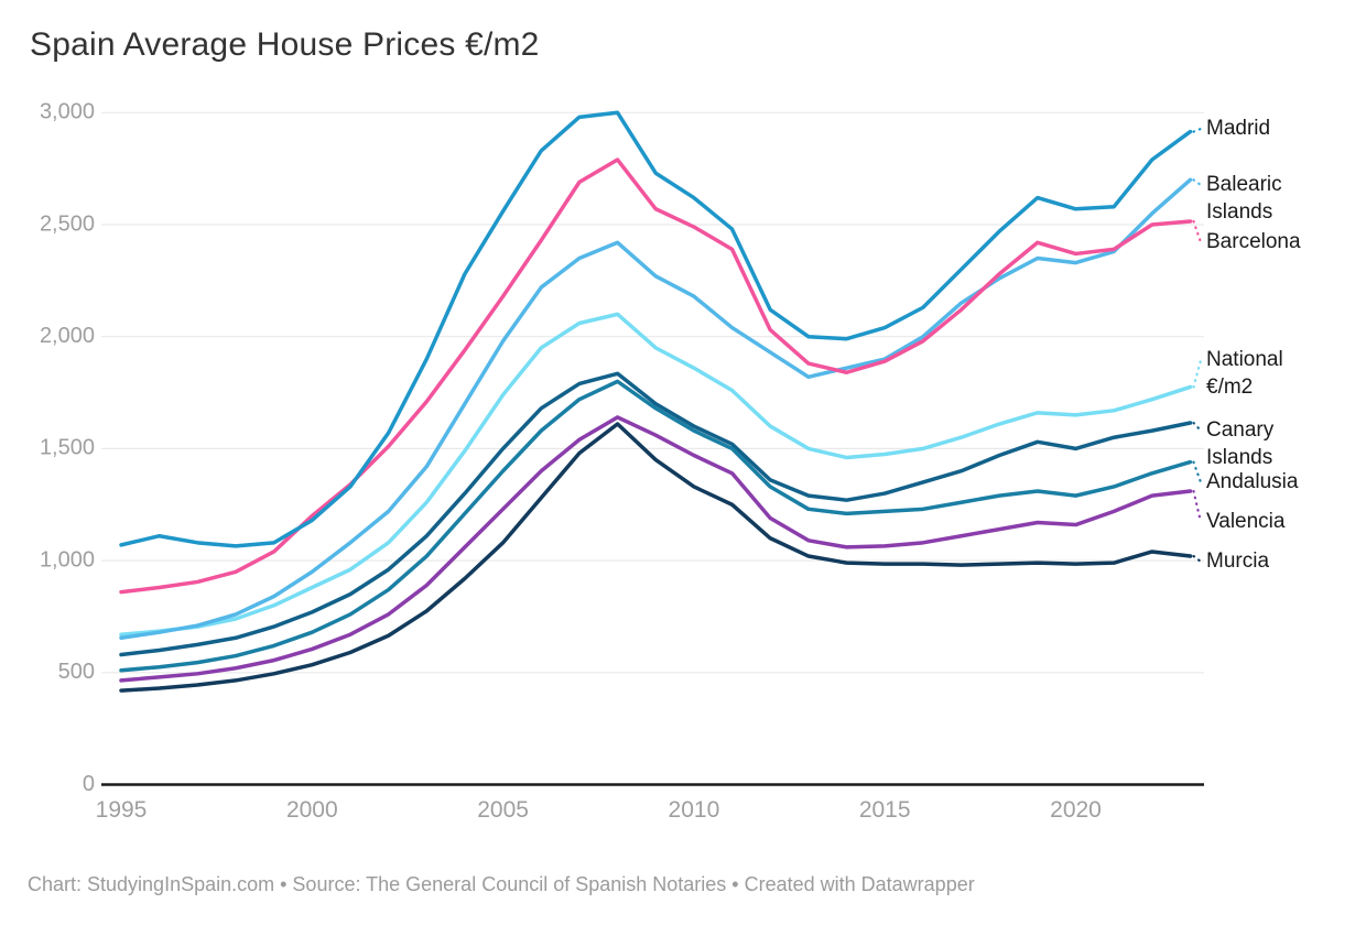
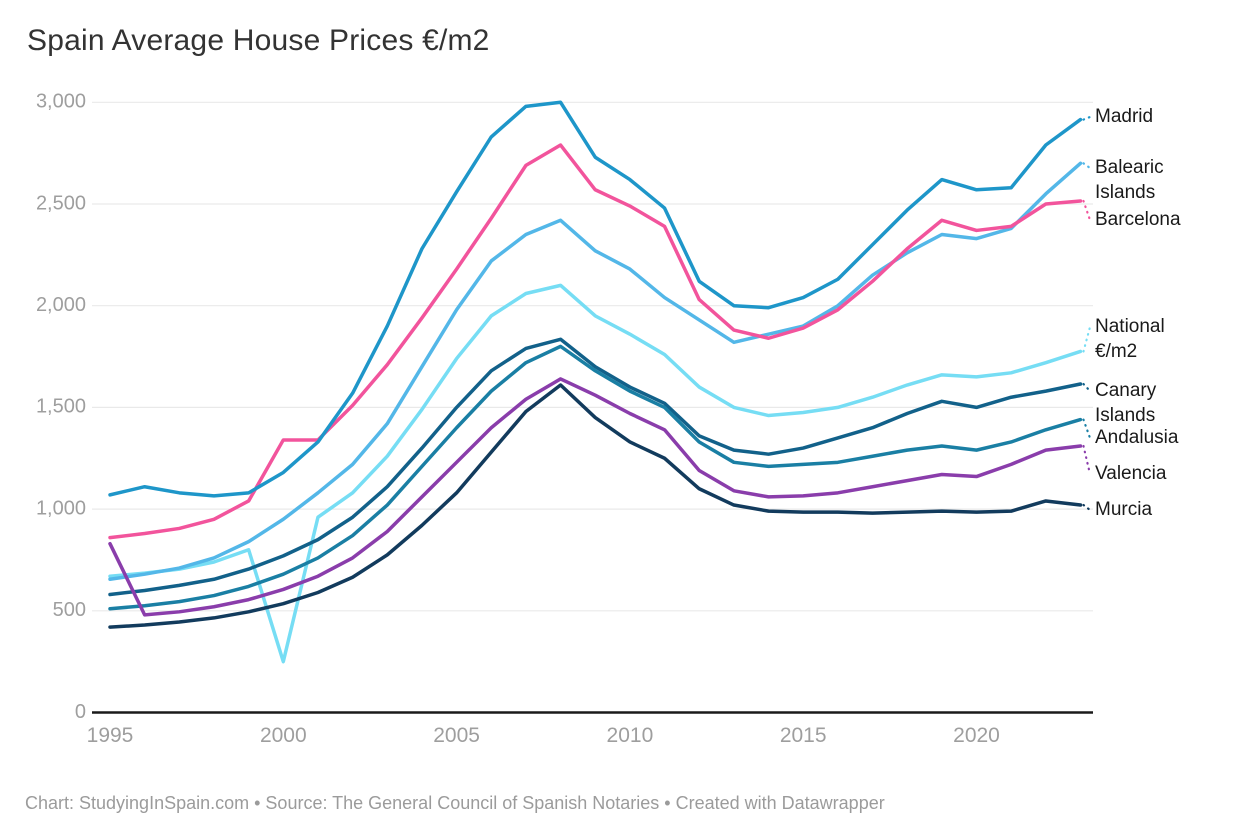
Valencia/1995: 460 -> 830
National €/m2/2000: 880 -> 250
Barcelona/2000: 1200 -> 1340
